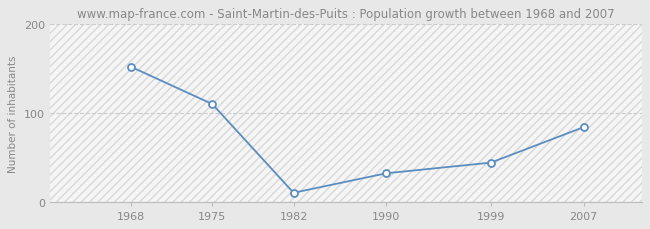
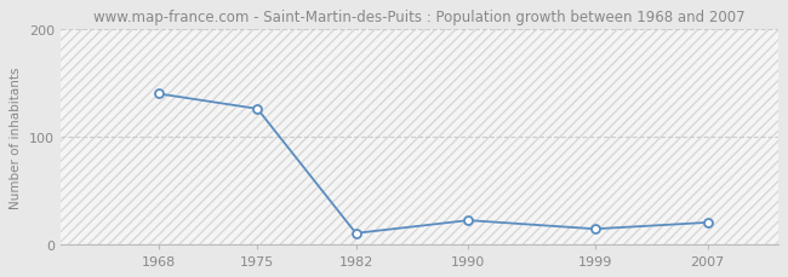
1968: 152 -> 140
1975: 110 -> 126
1990: 32 -> 22
1999: 44 -> 14
2007: 84 -> 20
